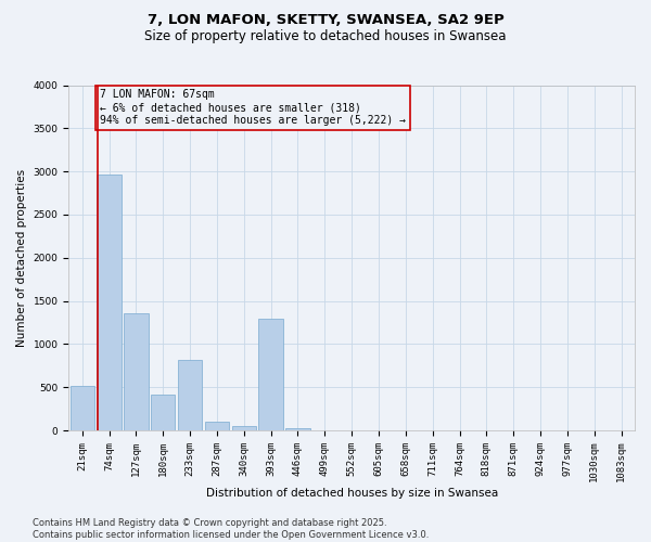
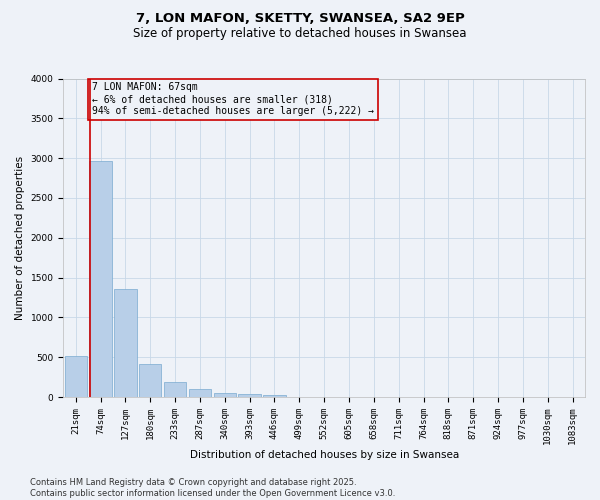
233sqm: 820 -> 180
393sqm: 1300 -> 40
